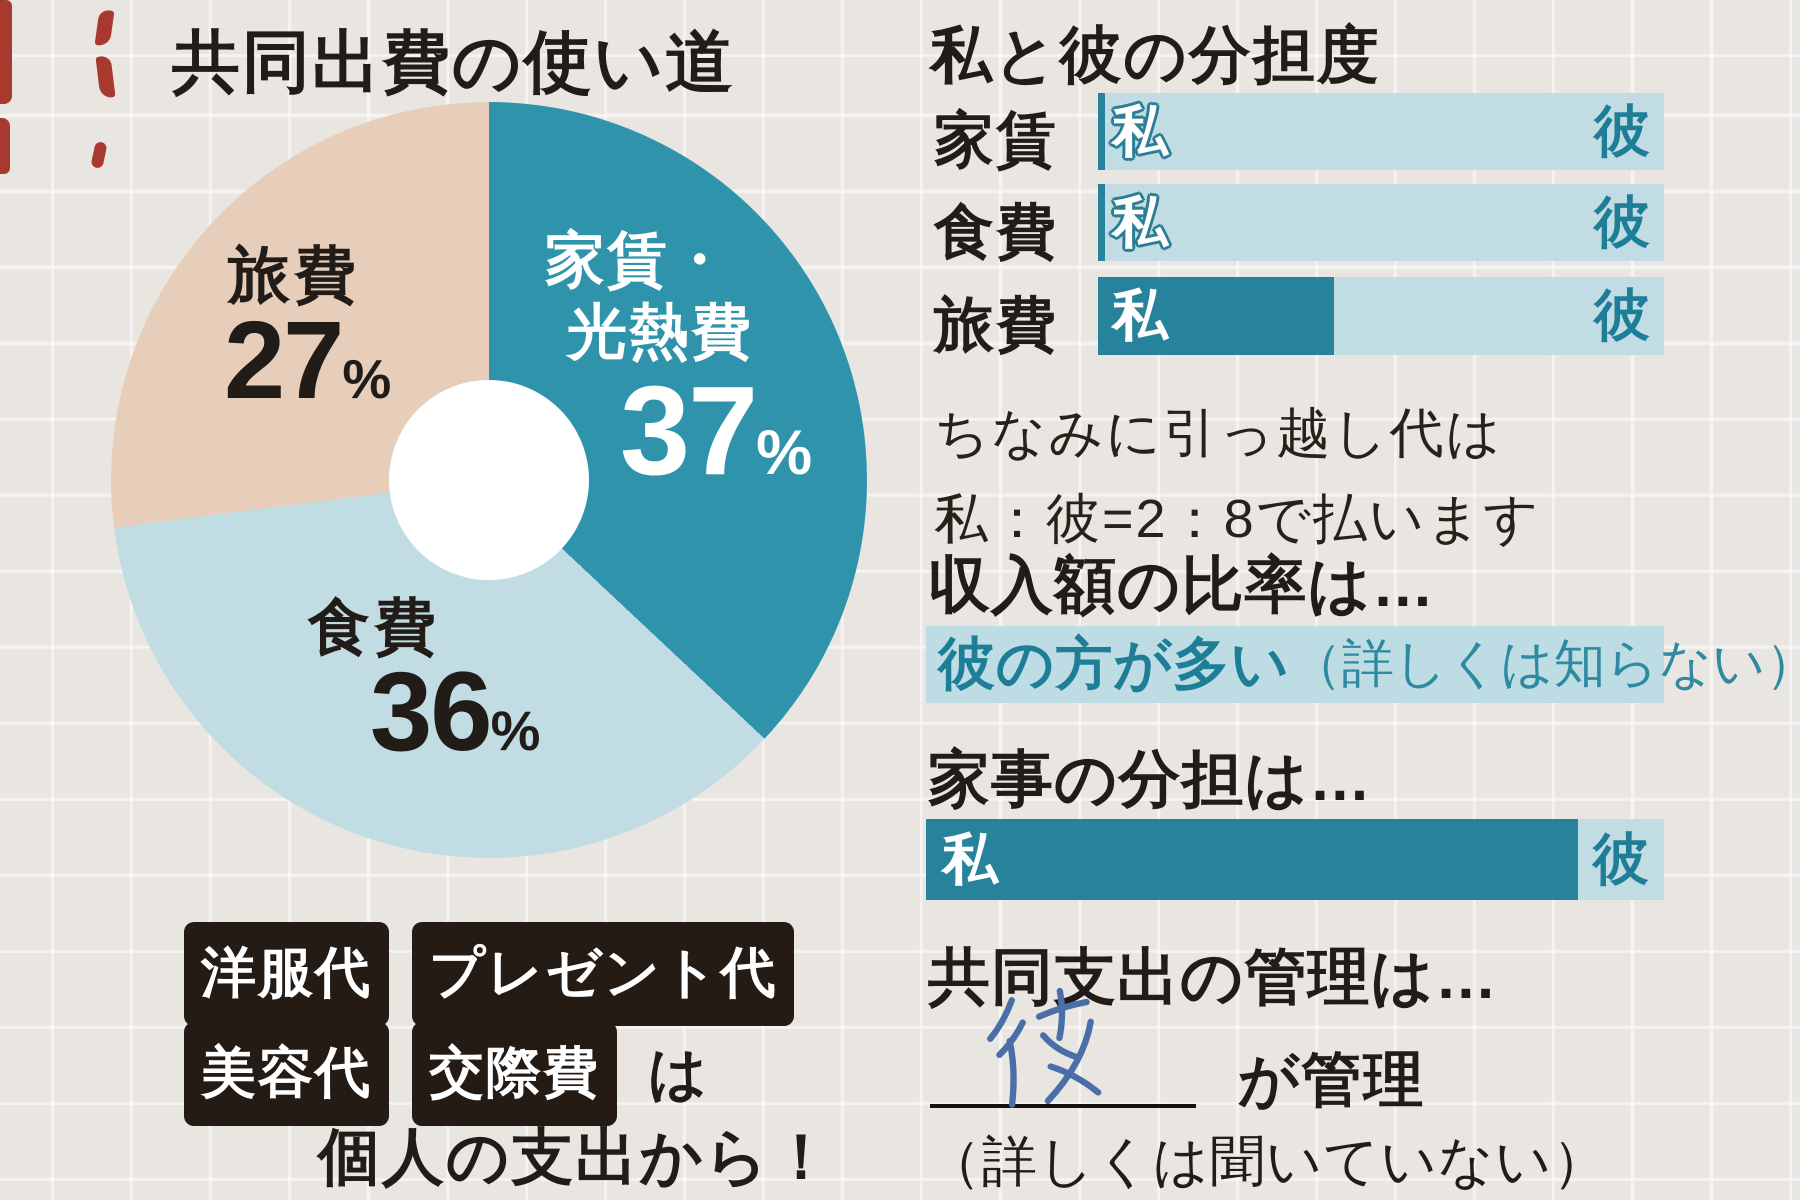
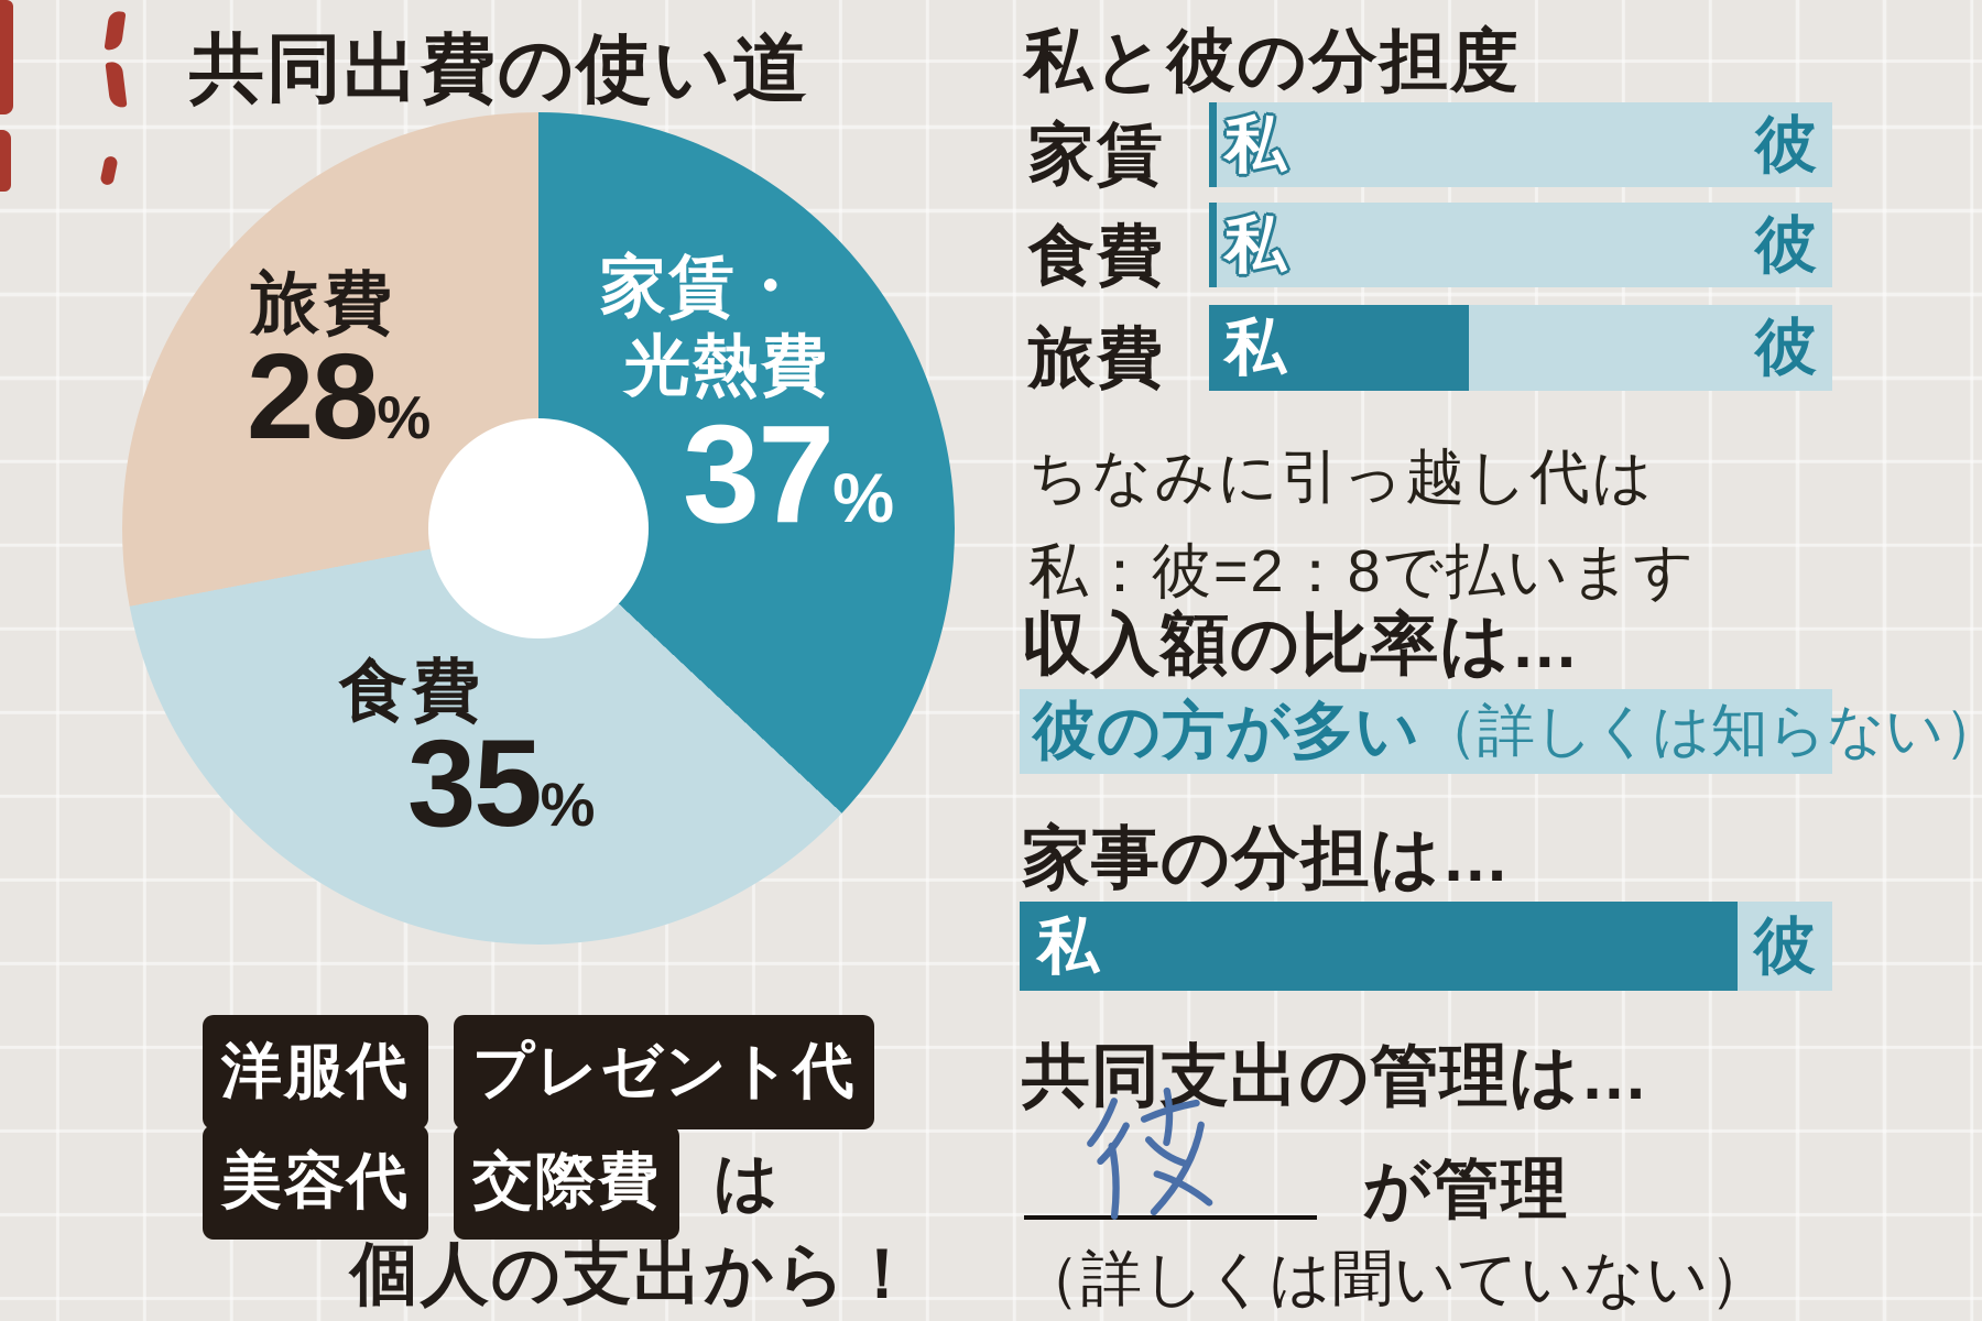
食費: 36 -> 35
旅費: 27 -> 28
